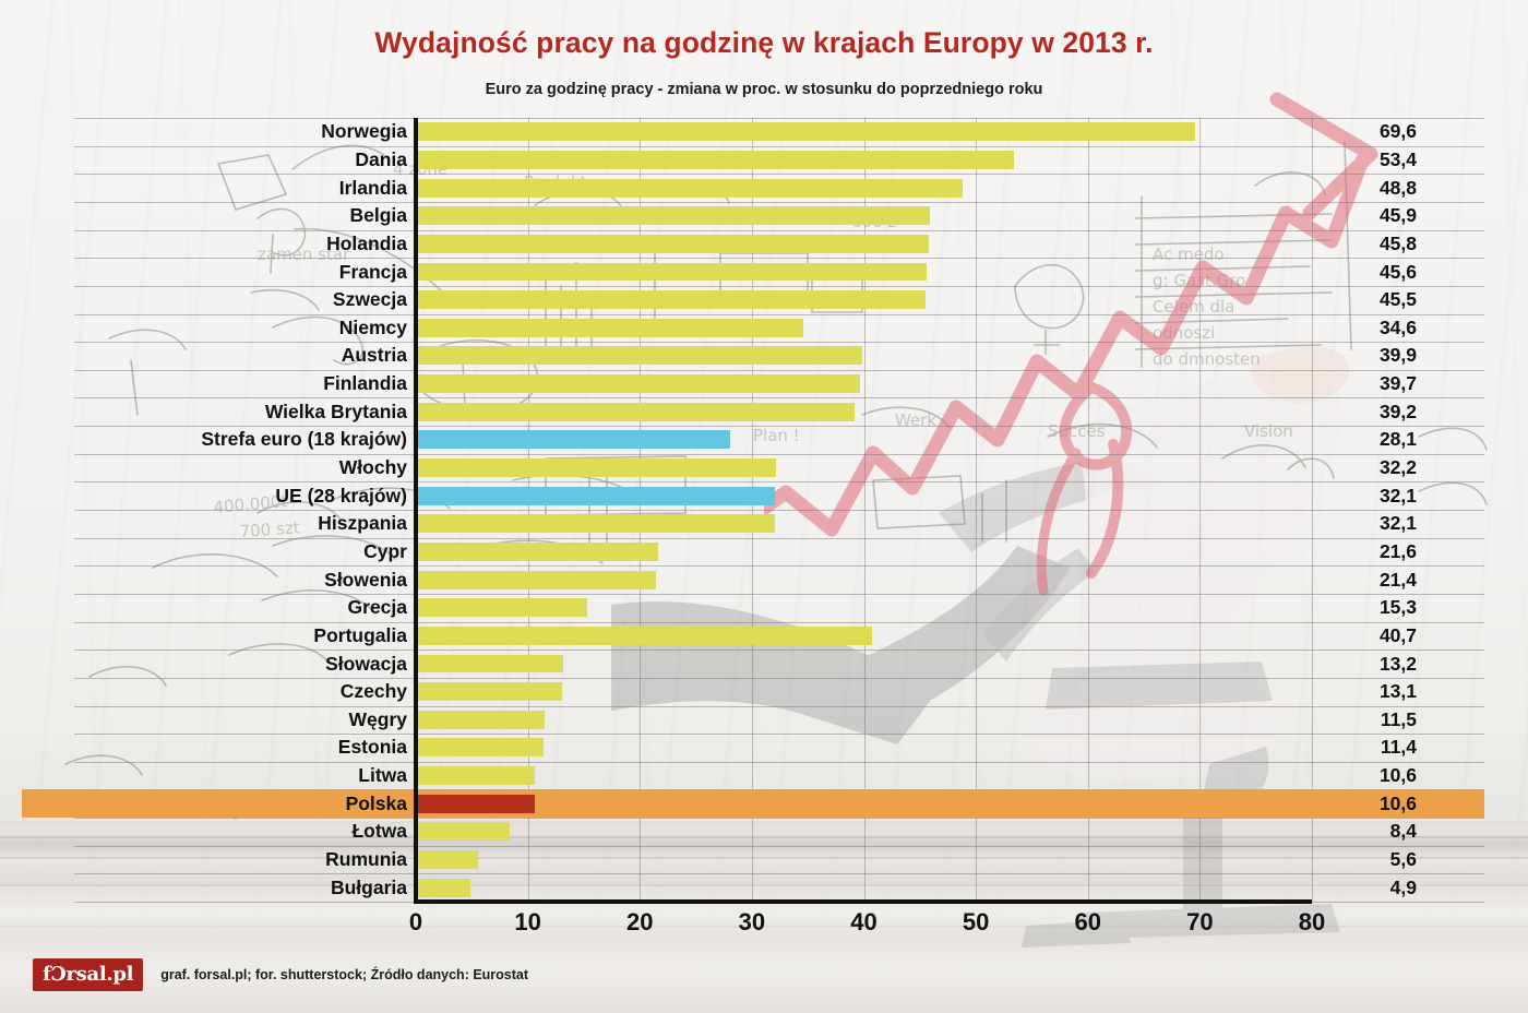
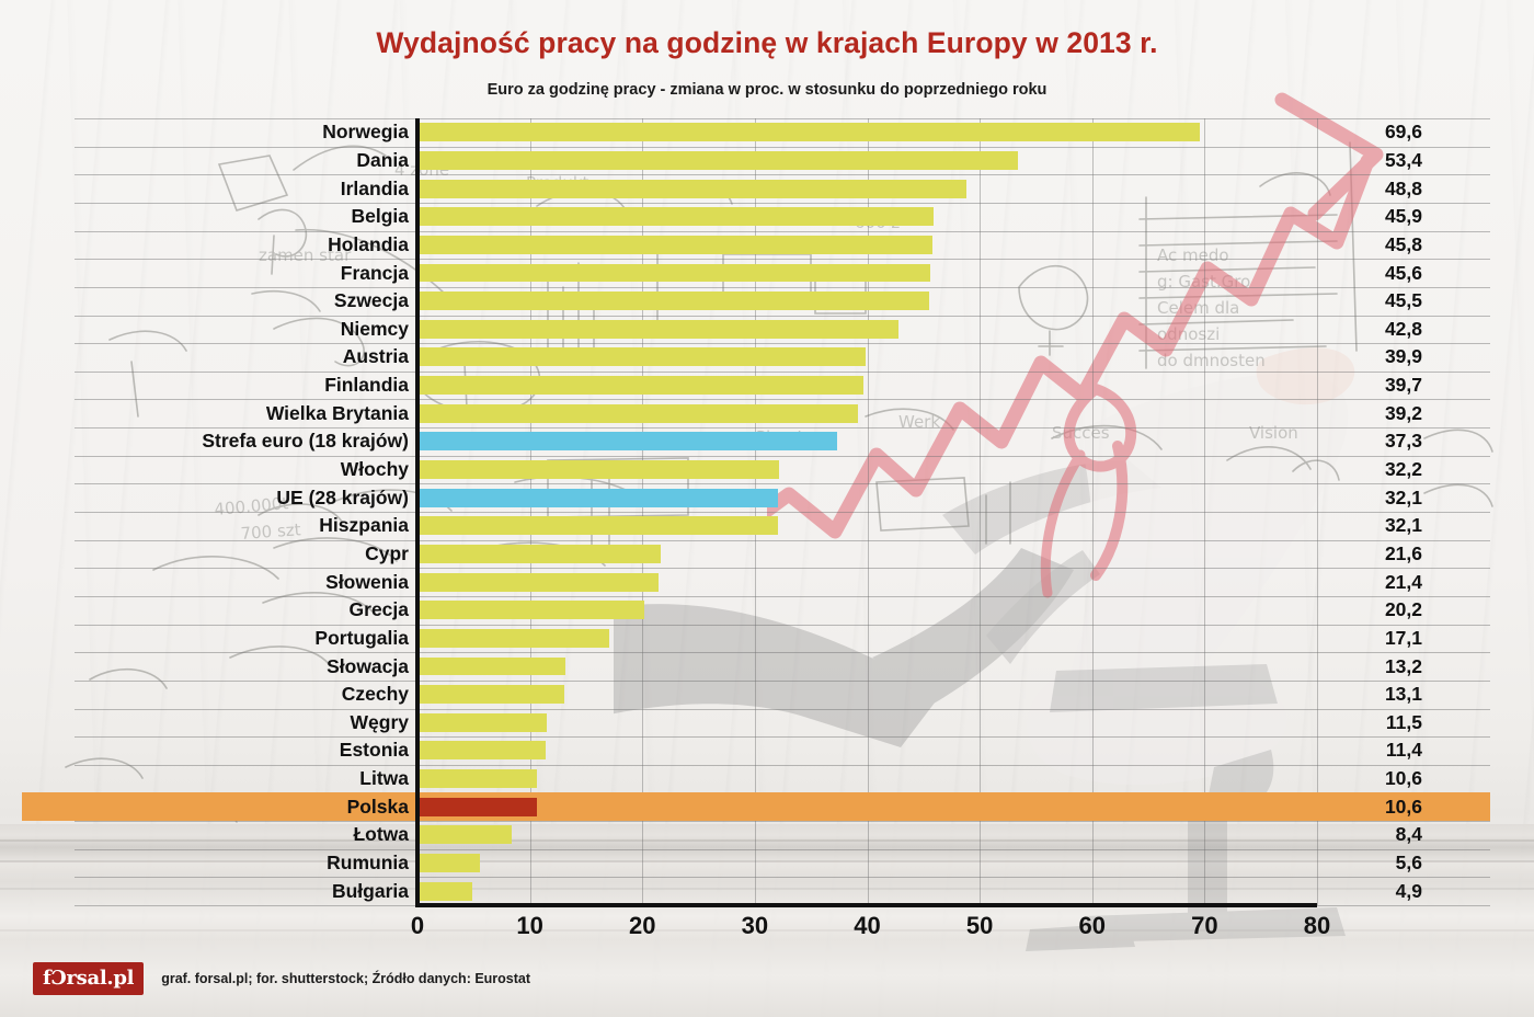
Niemcy: 34,6 -> 42,8
Strefa euro (18 krajów): 28,1 -> 37,3
Grecja: 15,3 -> 20,2
Portugalia: 40,7 -> 17,1
